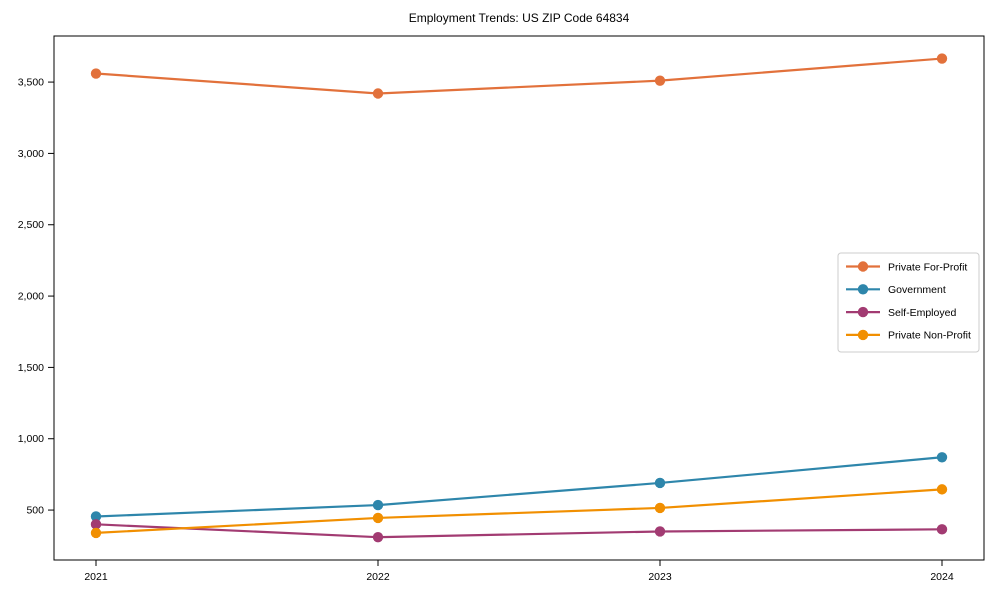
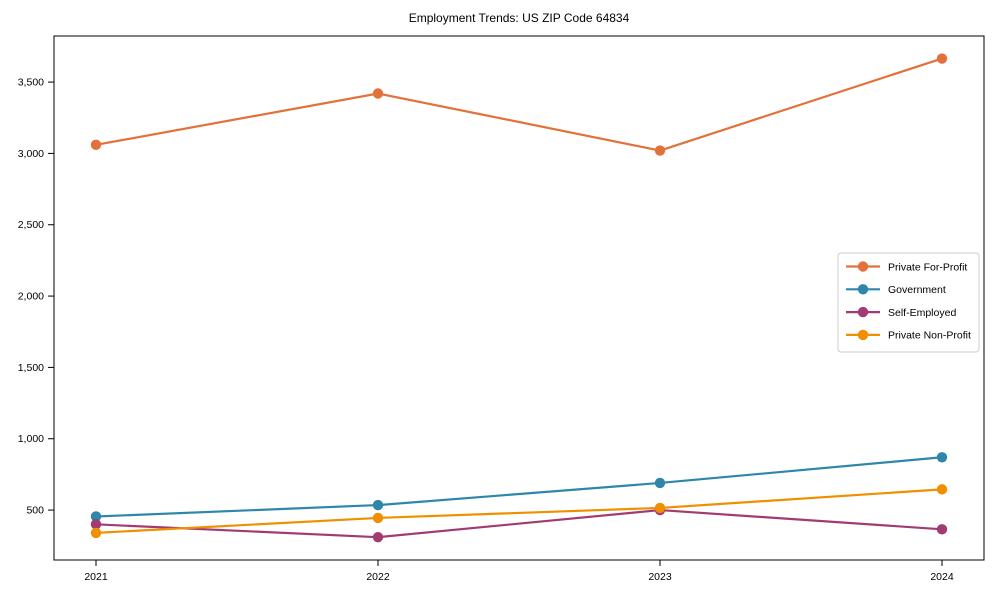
Private For-Profit/2021: 3560 -> 3060
Private For-Profit/2023: 3510 -> 3020
Self-Employed/2023: 350 -> 500
